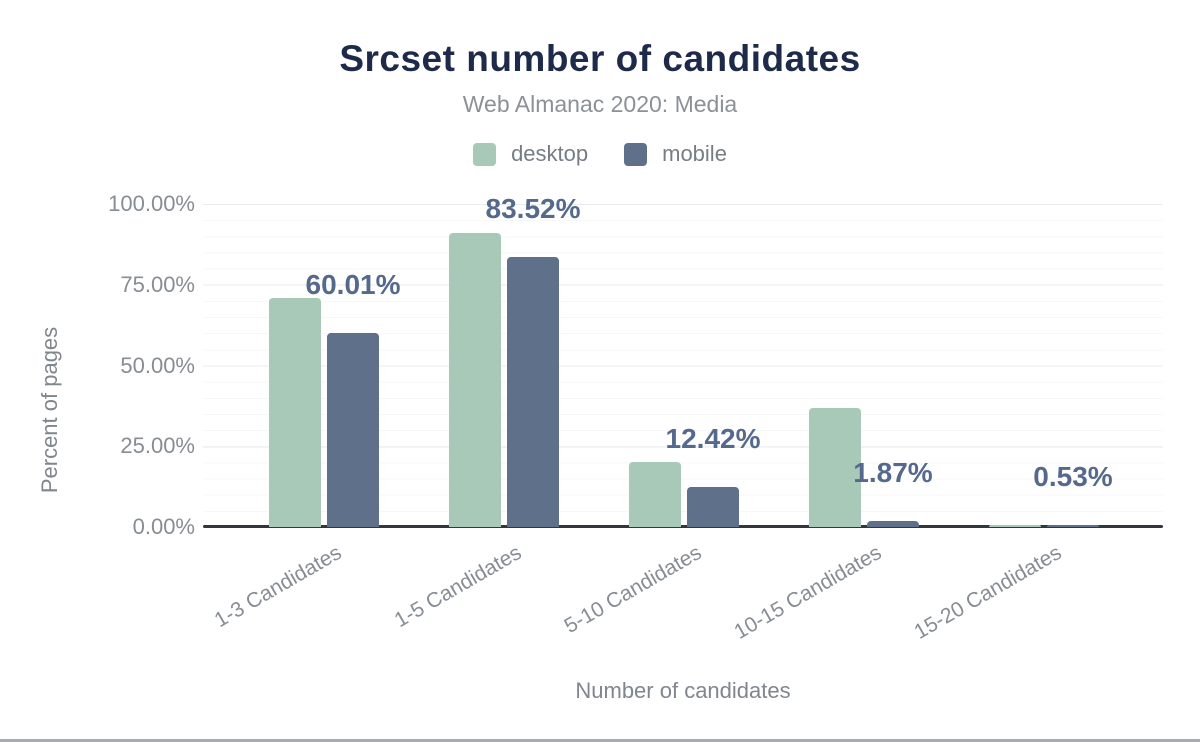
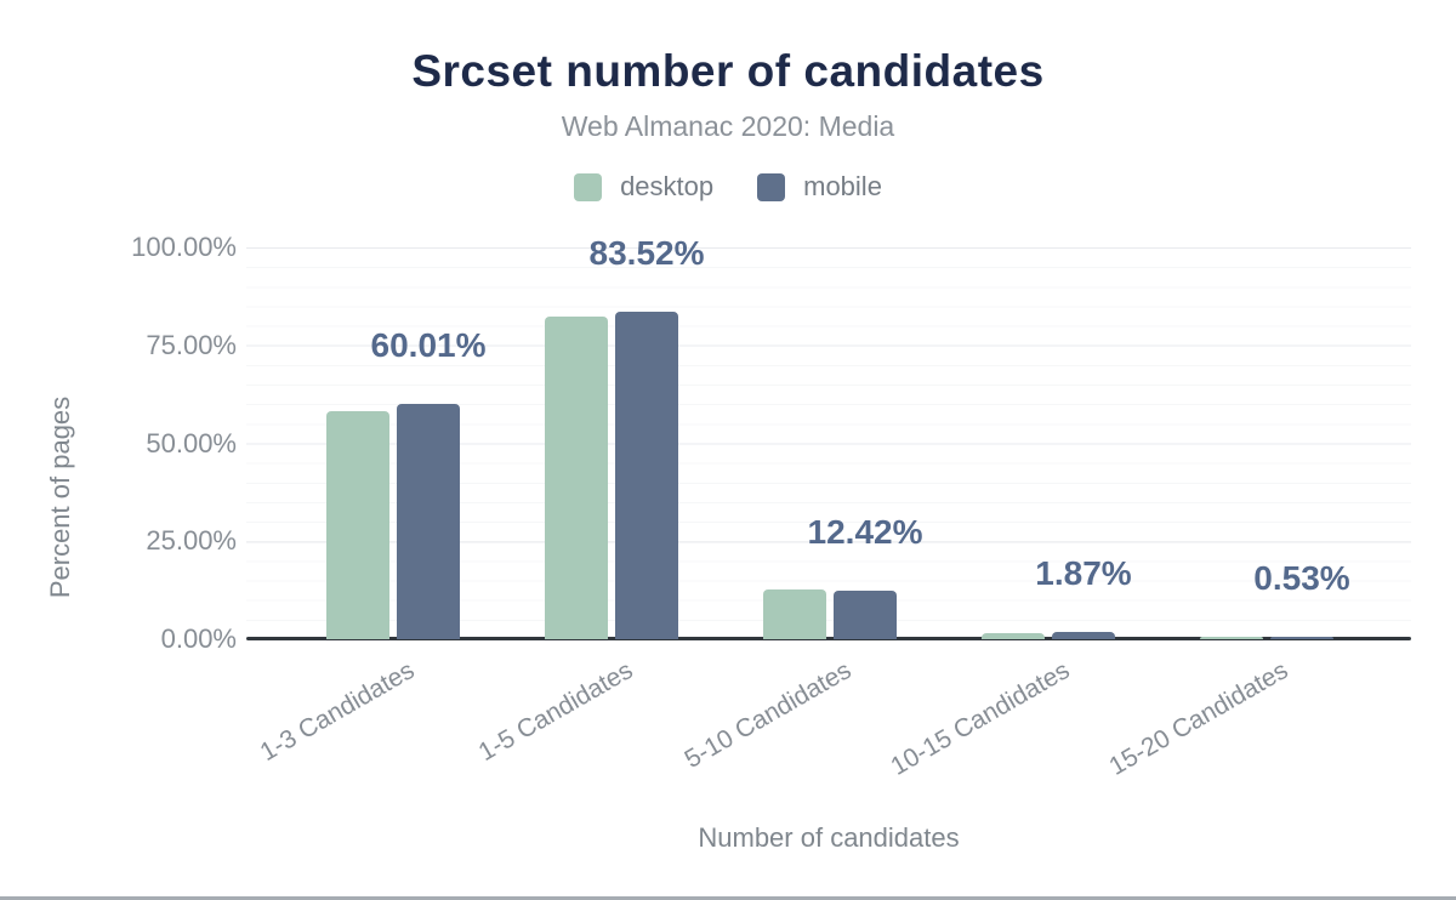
desktop/1-3 Candidates: 71% -> 58%
desktop/1-5 Candidates: 91% -> 82%
desktop/5-10 Candidates: 20% -> 13%
desktop/10-15 Candidates: 37% -> 2%
